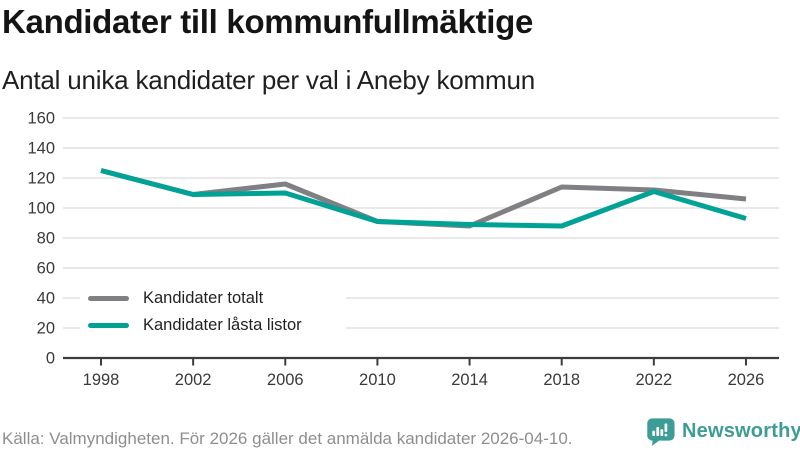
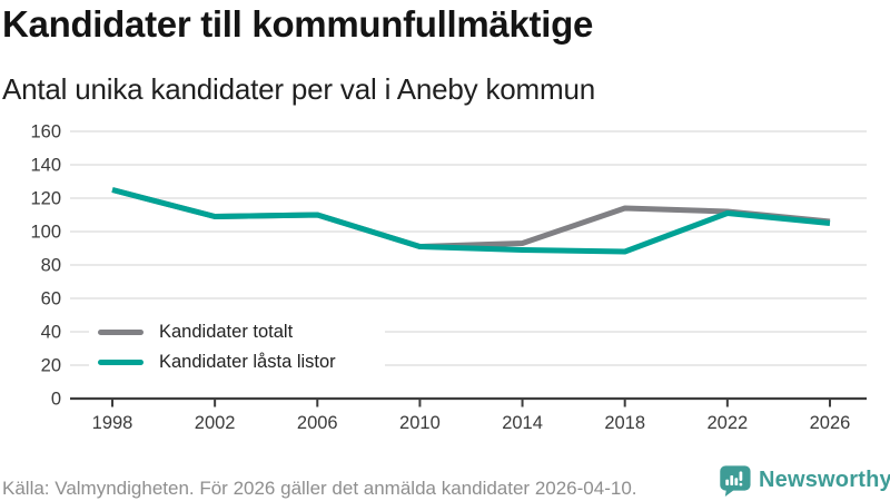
Kandidater totalt/2006: 116 -> 110
Kandidater totalt/2014: 88 -> 93
Kandidater låsta listor/2026: 93 -> 105
